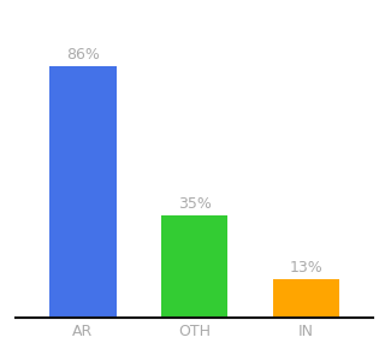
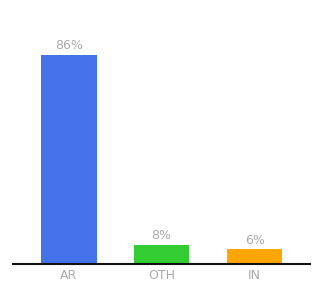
OTH: 35% -> 8%
IN: 13% -> 6%
